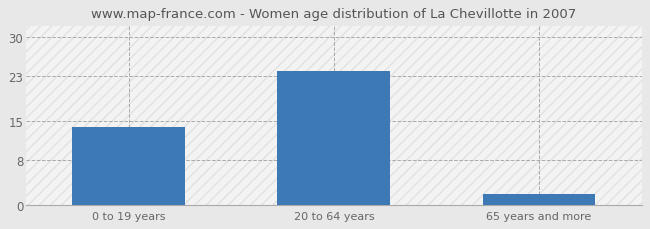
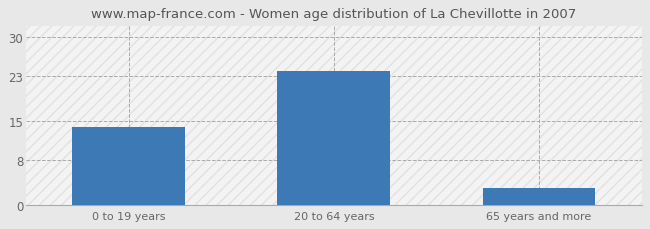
65 years and more: 2 -> 3
